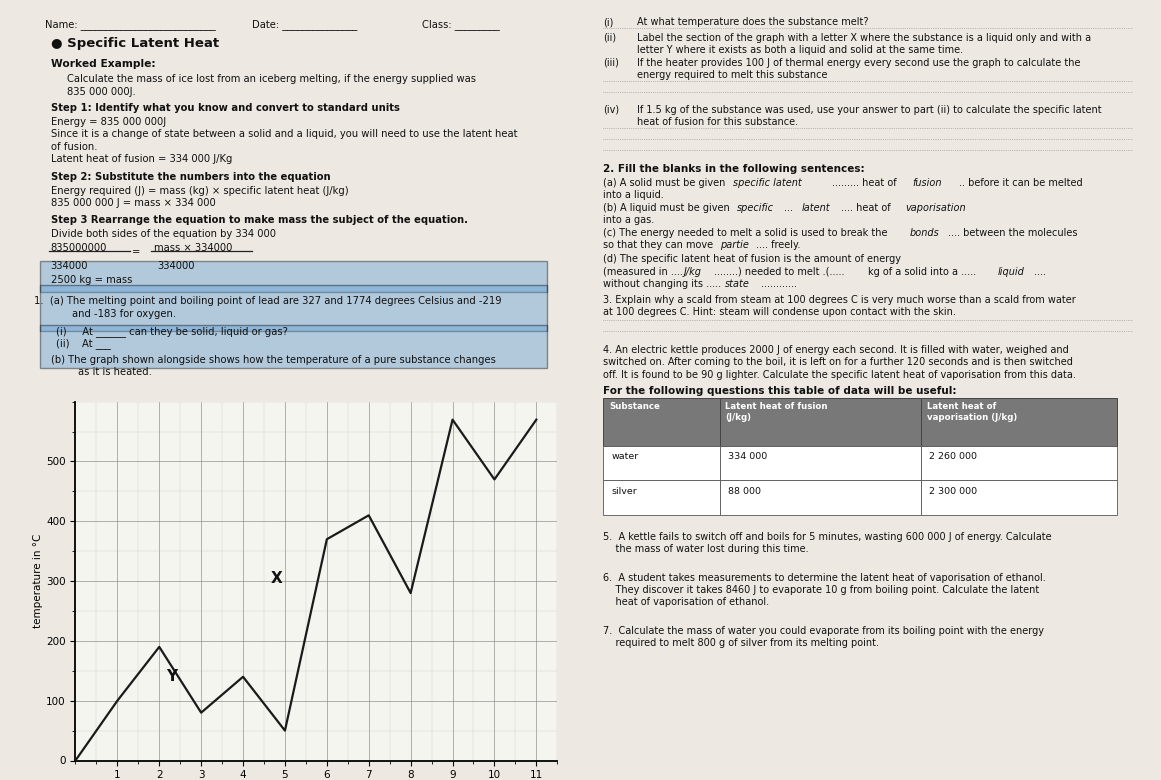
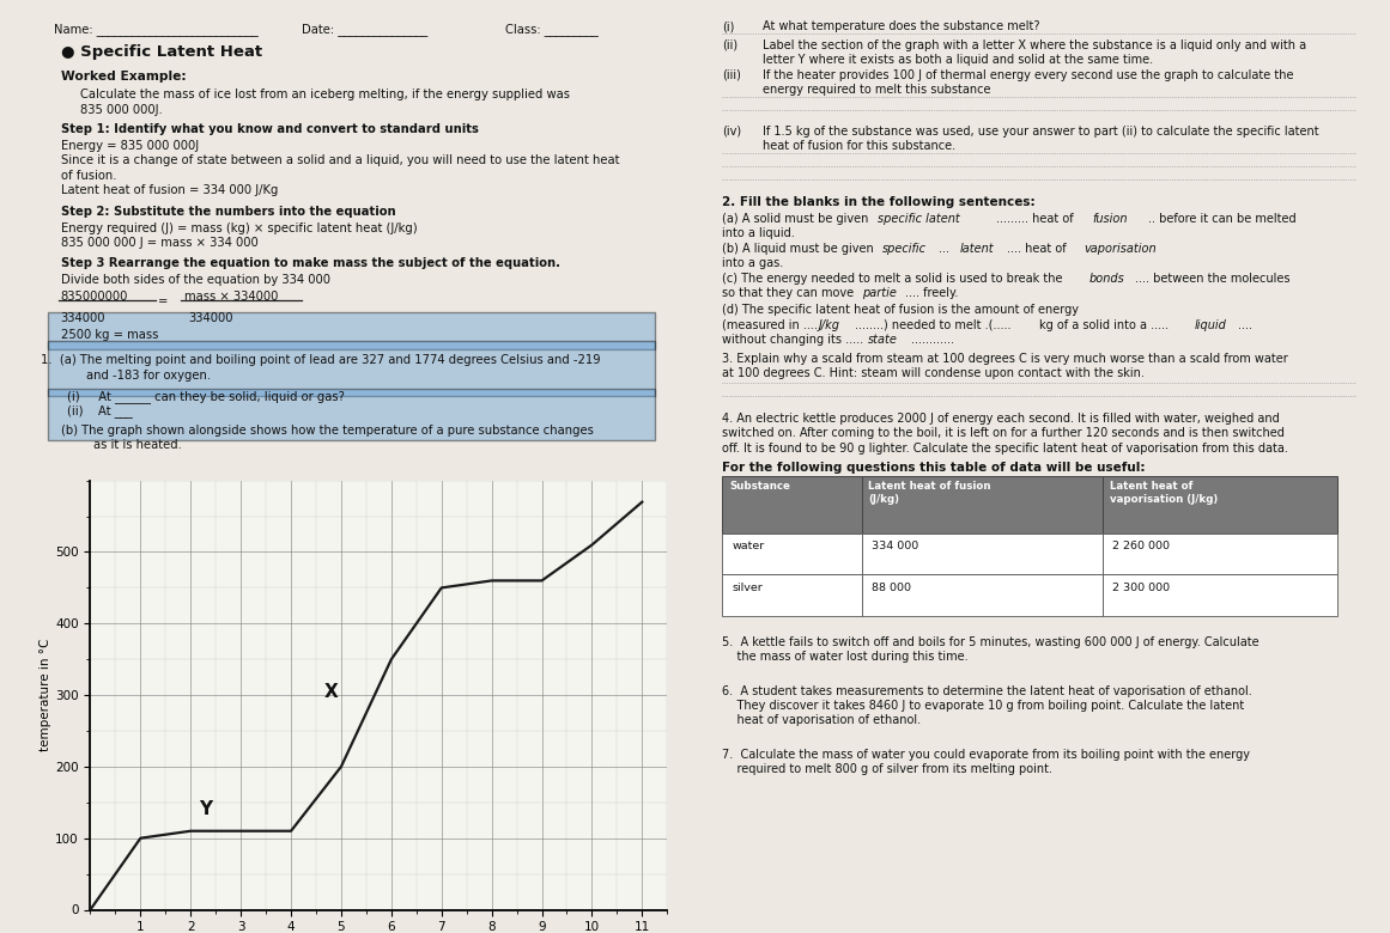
2: 190 -> 110
3: 80 -> 110
4: 140 -> 110
5: 50 -> 200
6: 370 -> 350
7: 410 -> 450
8: 280 -> 460
9: 570 -> 460
10: 470 -> 510
